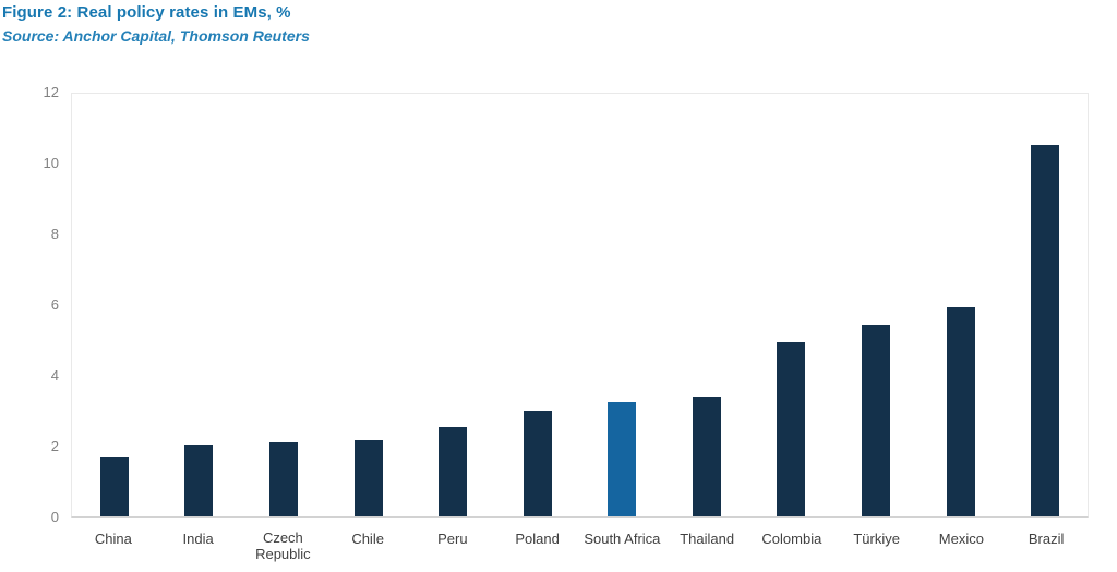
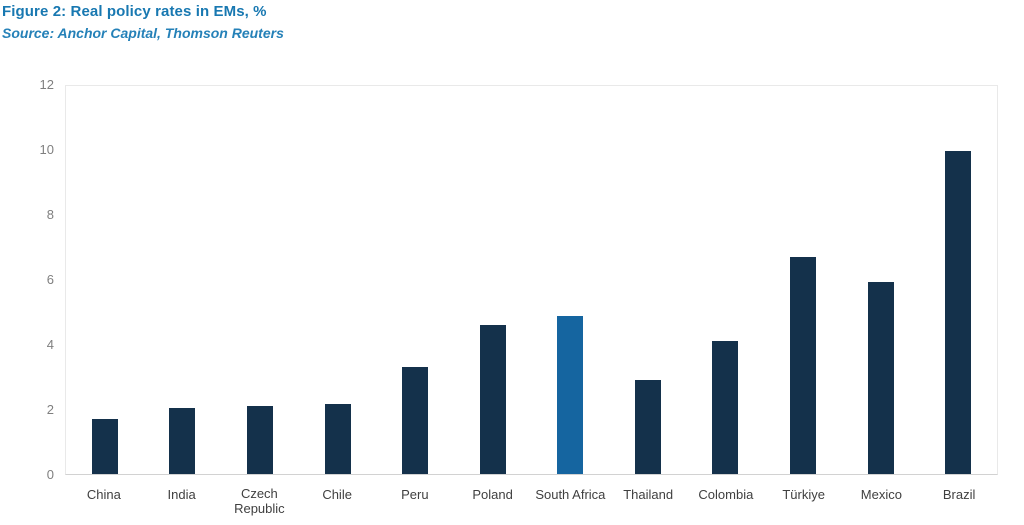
Peru: 2.5 -> 3.3
Poland: 3.0 -> 4.6
South Africa: 3.2 -> 4.9
Thailand: 3.4 -> 2.9
Colombia: 5.0 -> 4.1
Türkiye: 5.5 -> 6.7
Brazil: 10.6 -> 10.0
